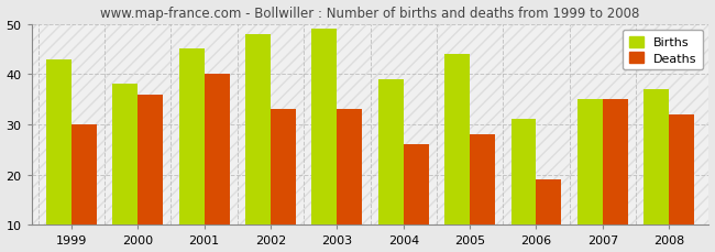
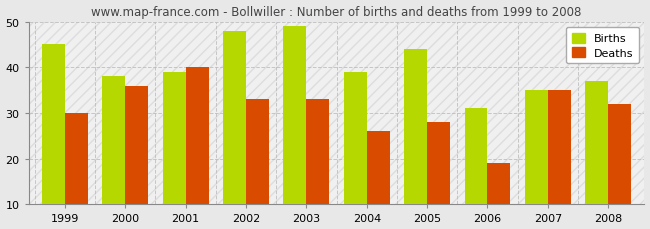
Births/1999: 43 -> 45
Births/2001: 45 -> 39
